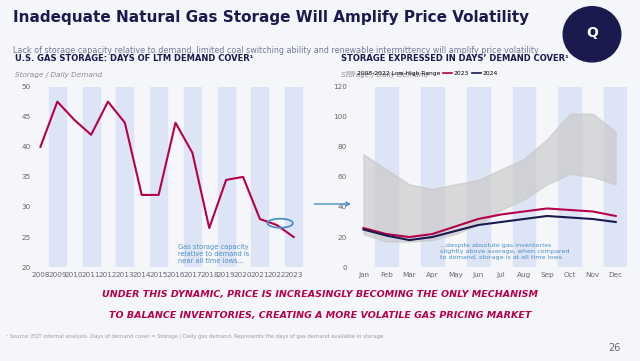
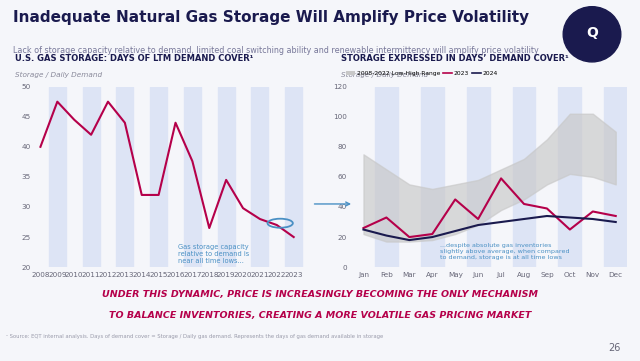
2017: 39.0 -> 37.6
2020: 35.0 -> 29.8
2023/Feb: 22 -> 33
2023/May: 27 -> 45
2023/Jul: 35 -> 59
2023/Aug: 37 -> 42
2023/Oct: 38 -> 25
